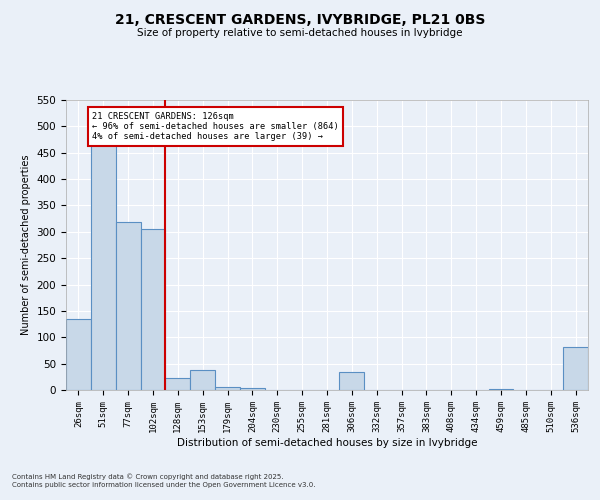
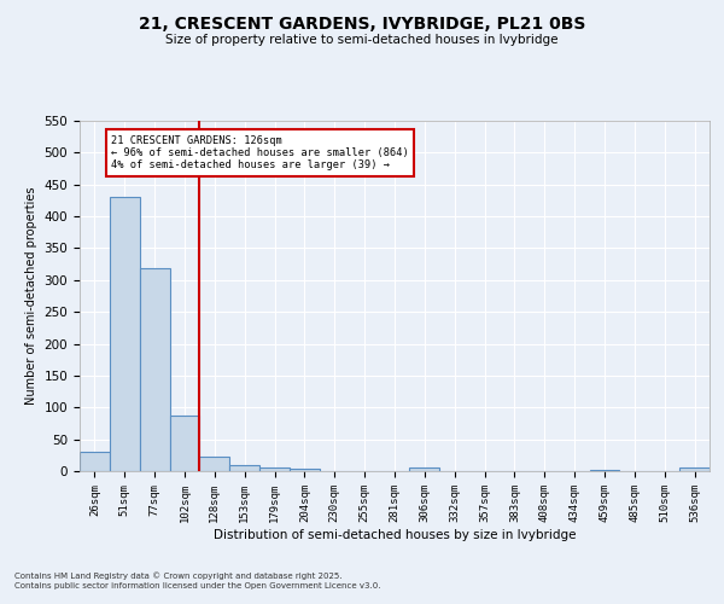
26sqm: 134 -> 30
51sqm: 464 -> 430
102sqm: 306 -> 88
153sqm: 38 -> 10
306sqm: 34 -> 5
536sqm: 82 -> 5
